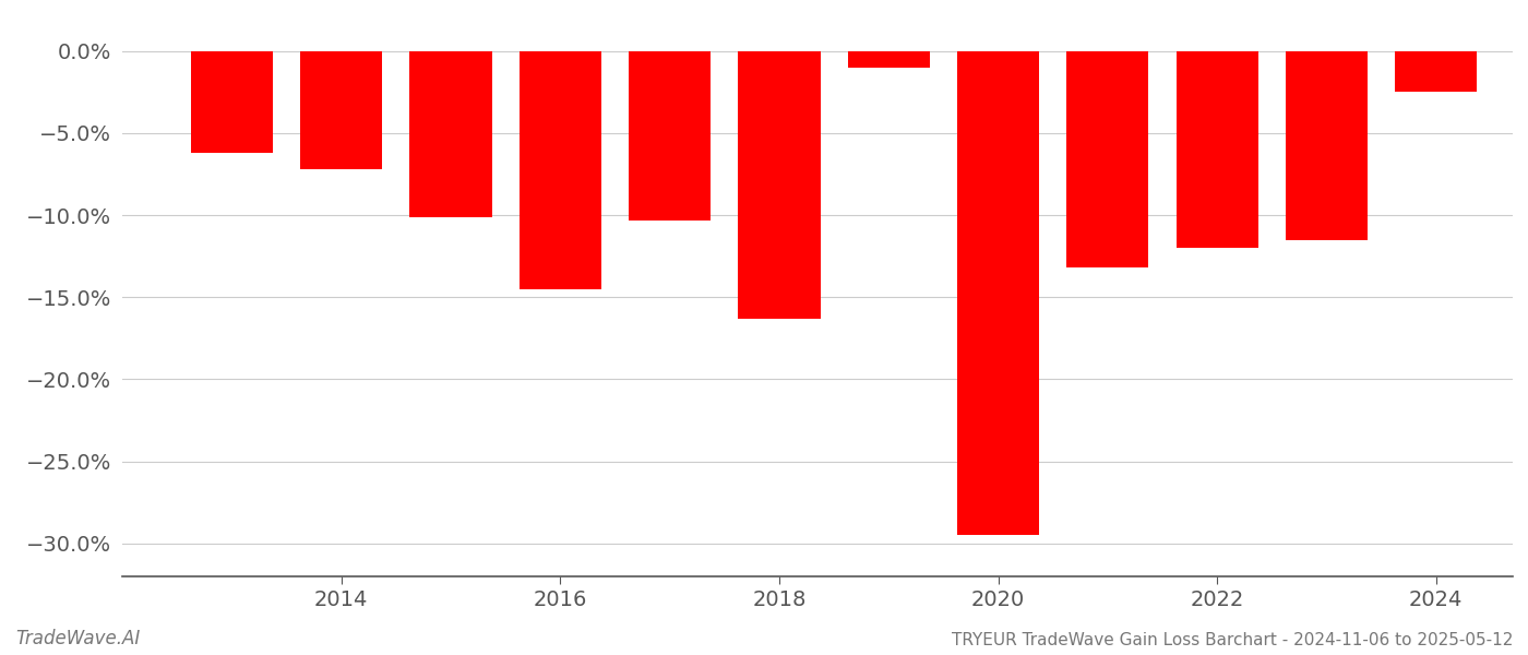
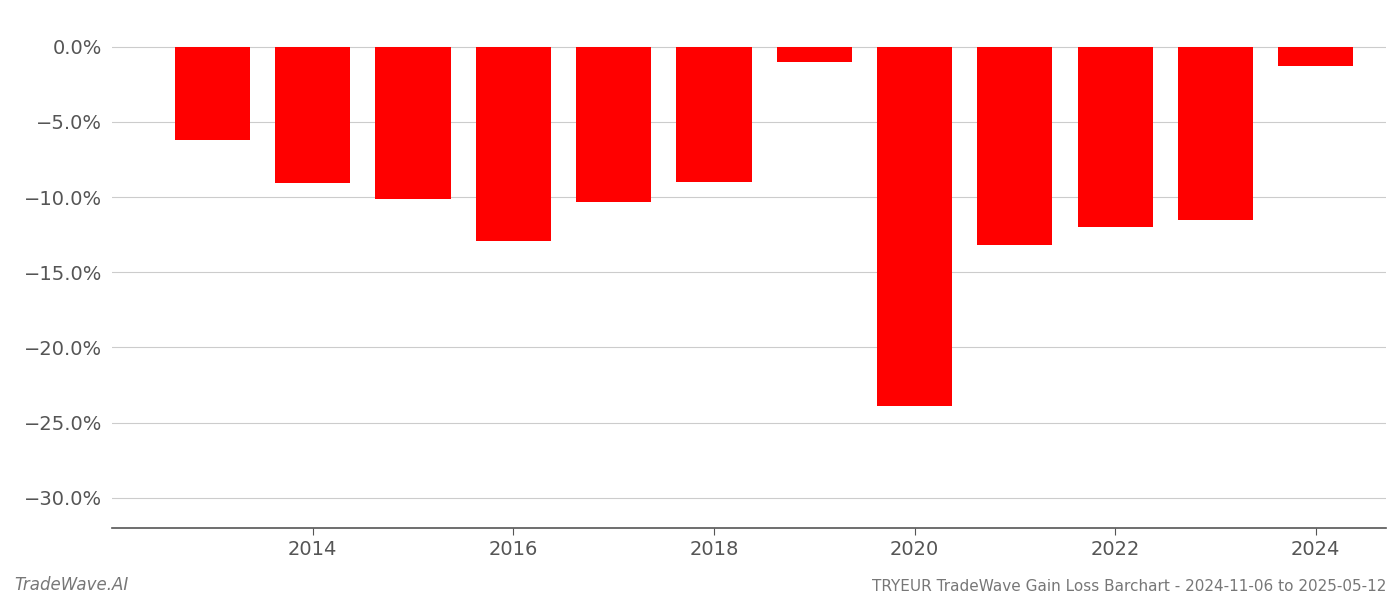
2014: -7.2% -> -9.1%
2016: -14.5% -> -12.9%
2018: -16.3% -> -9.0%
2020: -29.5% -> -23.9%
2024: -2.5% -> -1.3%
